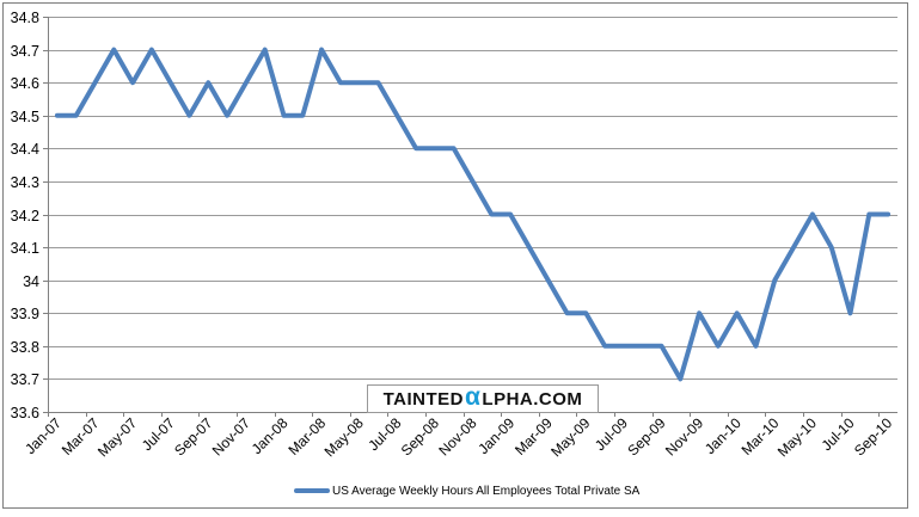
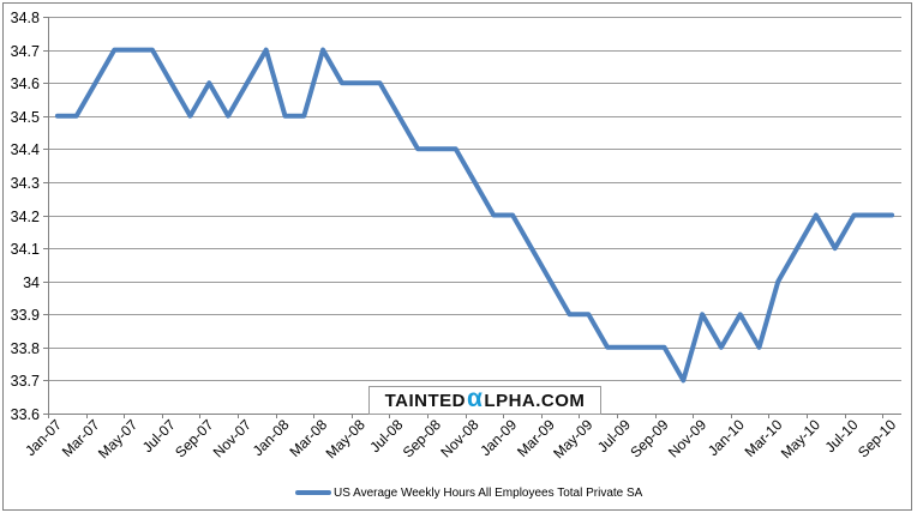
May-07: 34.6 -> 34.7
Jul-10: 33.9 -> 34.2
